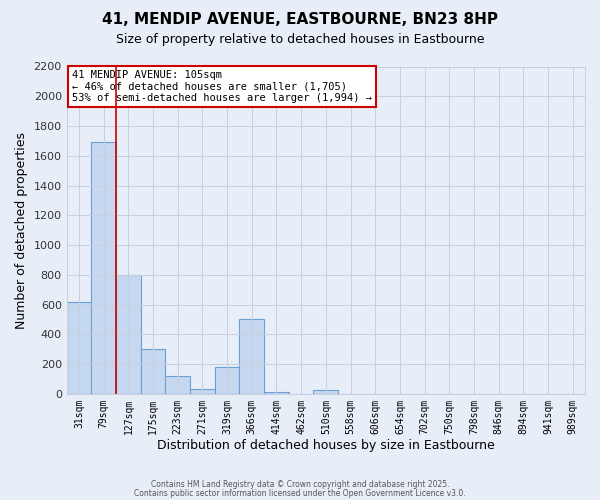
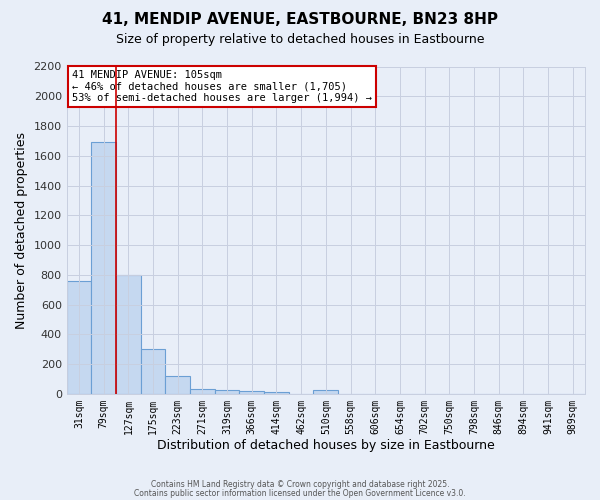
31sqm: 620 -> 760
319sqm: 180 -> 30
366sqm: 500 -> 20
